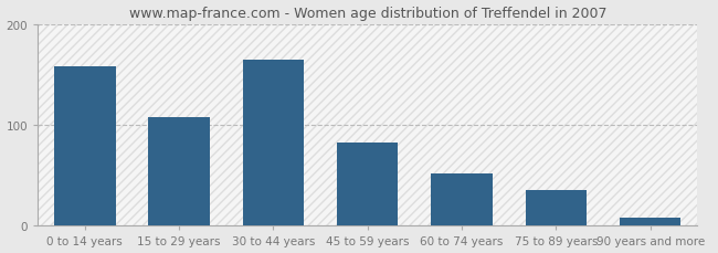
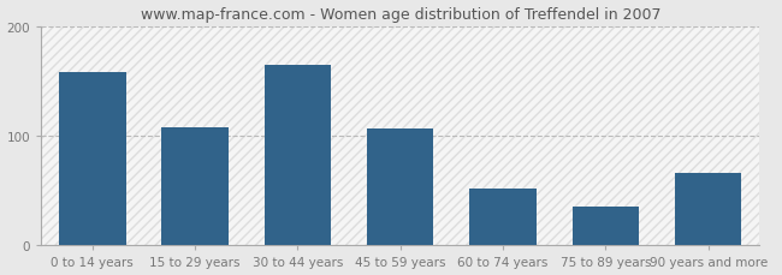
45 to 59 years: 82 -> 106
90 years and more: 8 -> 66
